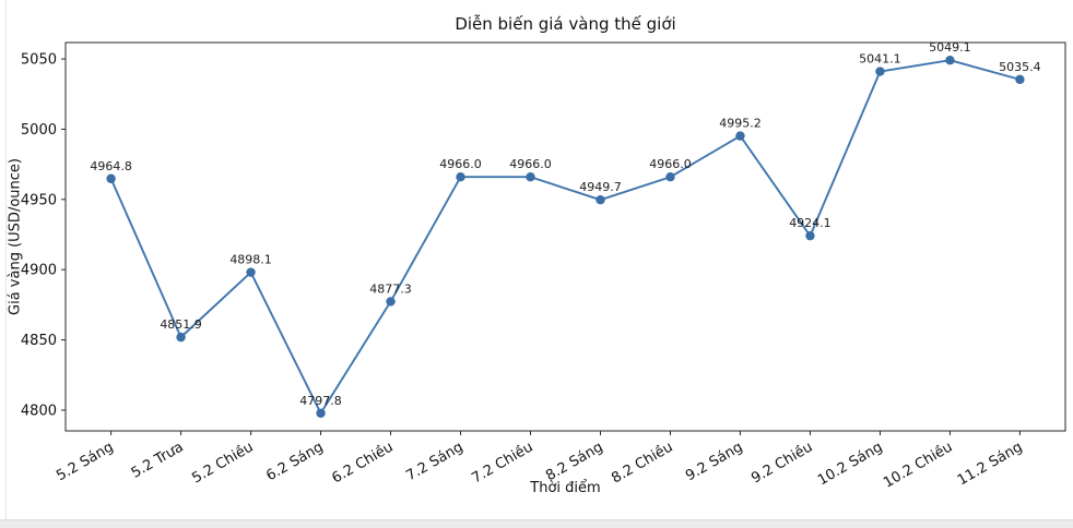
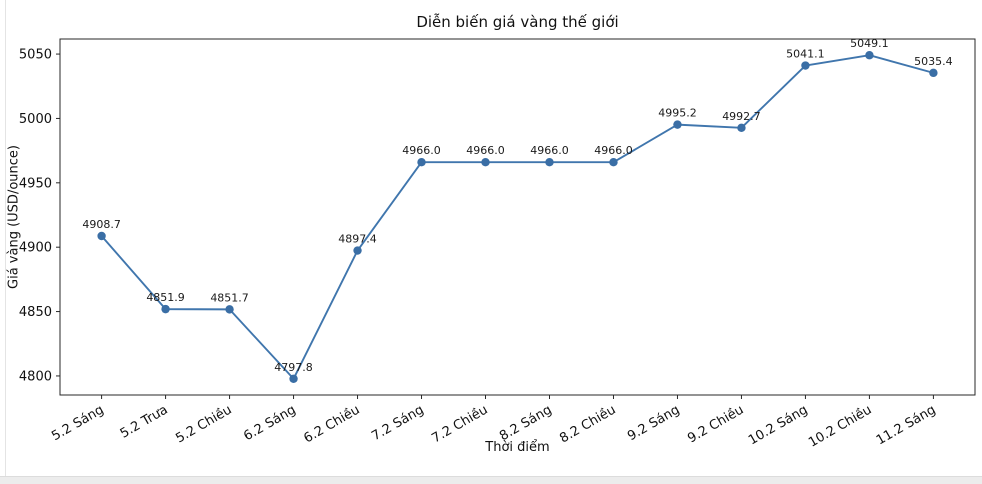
5.2 Sáng: 4964.8 -> 4908.7
5.2 Chiều: 4898.1 -> 4851.7
6.2 Chiều: 4877.3 -> 4897.4
8.2 Sáng: 4949.7 -> 4966.0
9.2 Chiều: 4924.1 -> 4992.7
